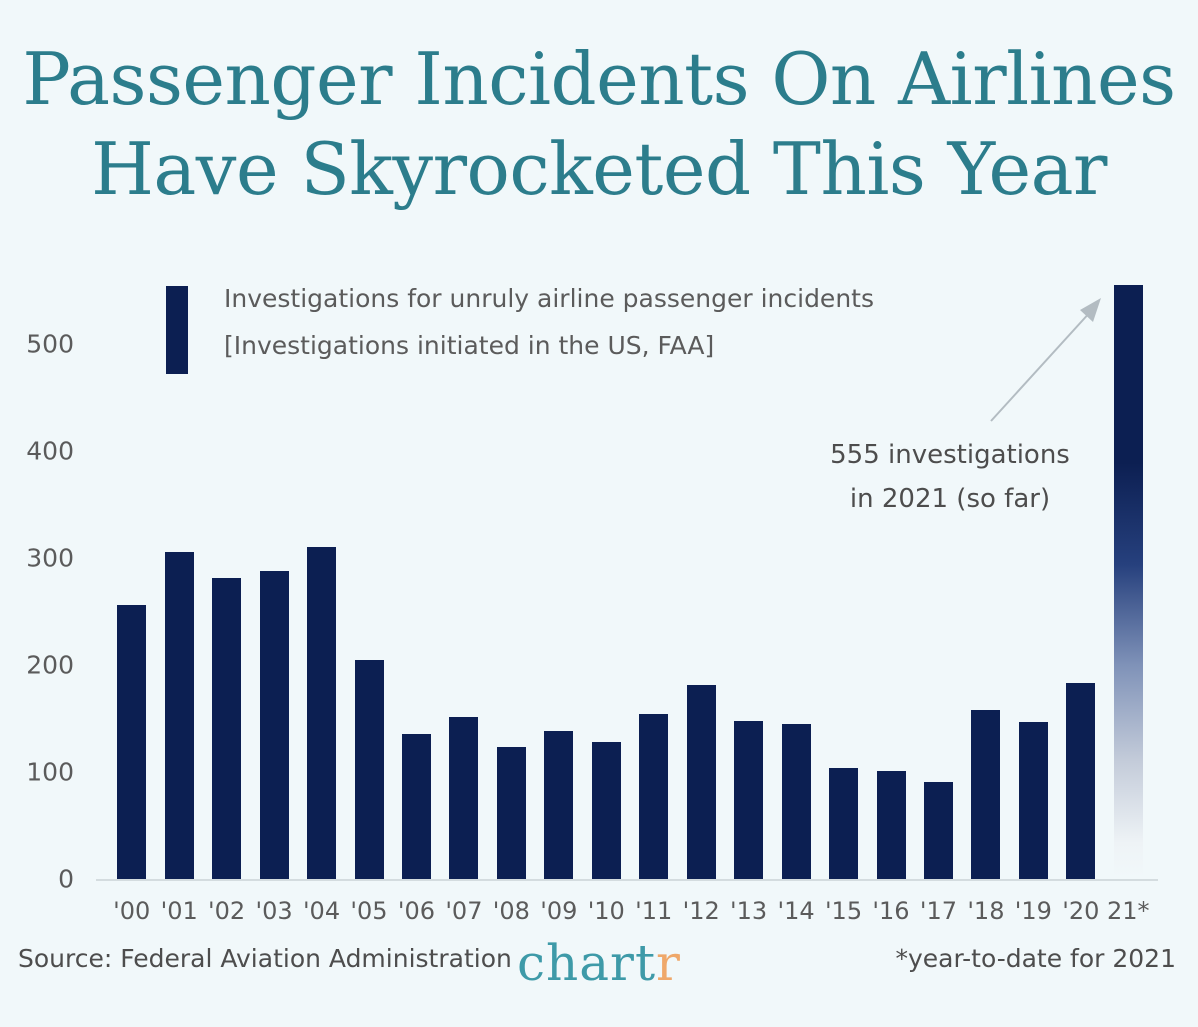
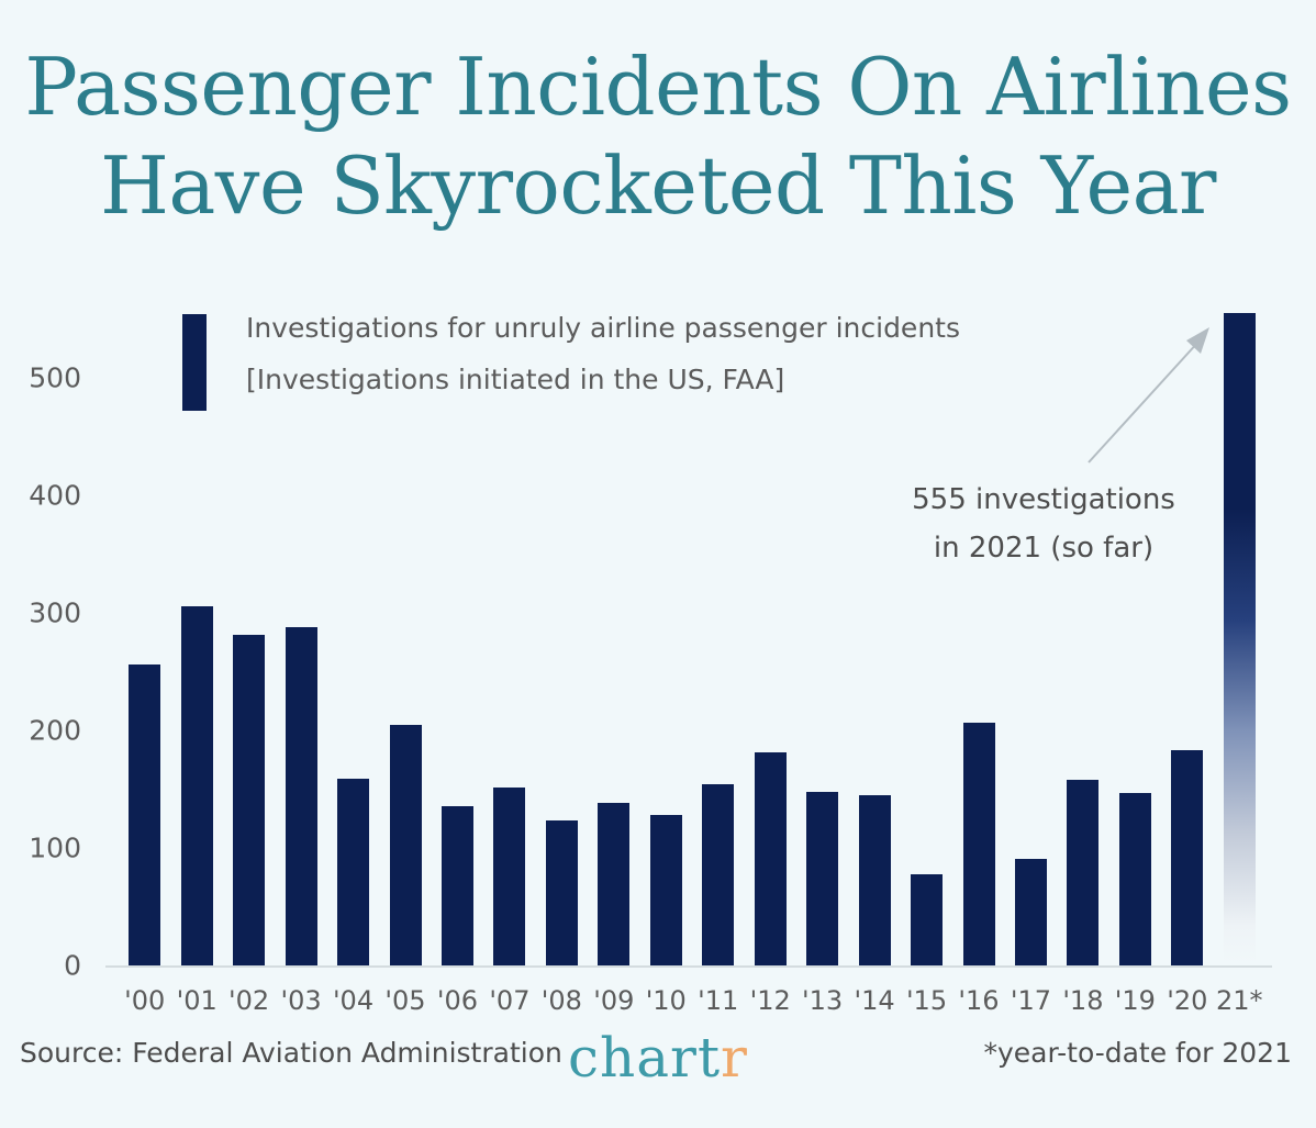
'04: 310 -> 159
'15: 104 -> 78
'16: 101 -> 207
